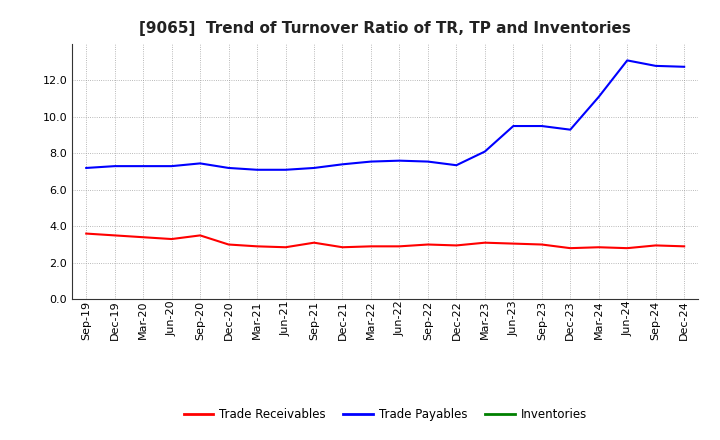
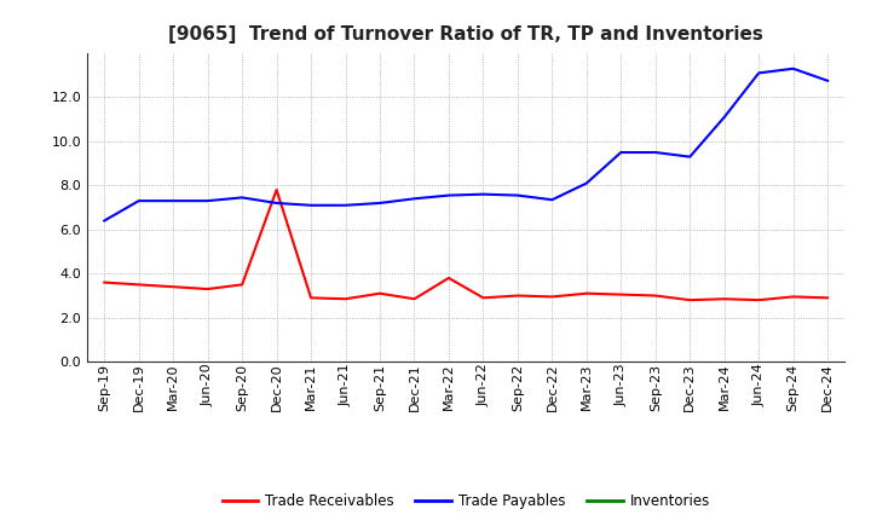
Trade Payables/Sep-19: 7.2 -> 6.4
Trade Receivables/Dec-20: 3.0 -> 7.8
Trade Receivables/Mar-22: 2.9 -> 3.8
Trade Payables/Sep-24: 12.8 -> 13.3
